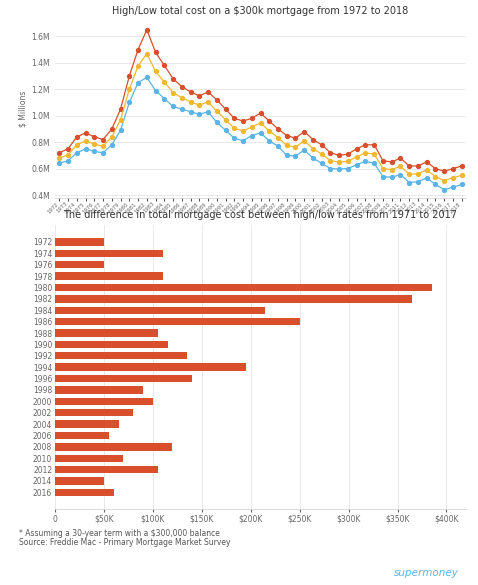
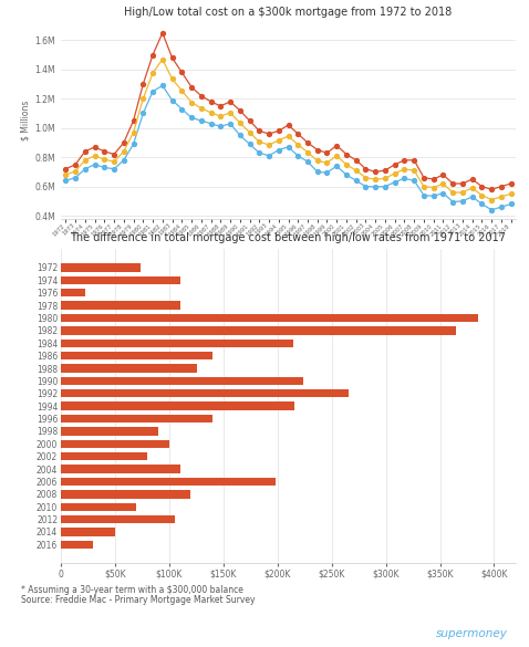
1972: $50K -> $74K
1976: $50K -> $22K
1986: $250K -> $140K
1988: $105K -> $126K
1990: $115K -> $224K
1992: $135K -> $266K
1994: $195K -> $216K
2004: $65K -> $110K
2006: $55K -> $198K
2016: $60K -> $30K
